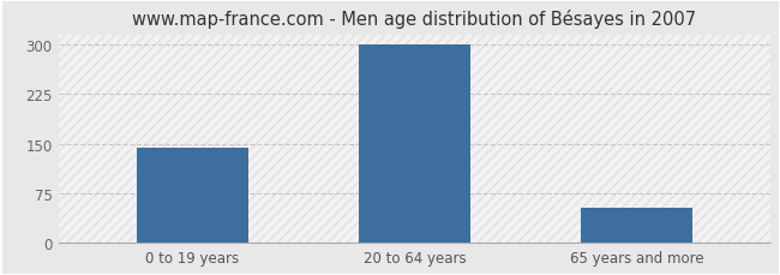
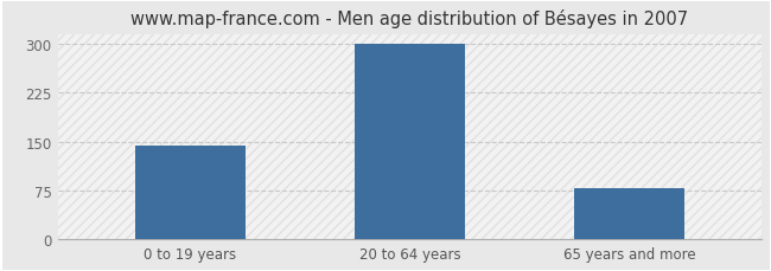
65 years and more: 52 -> 78
